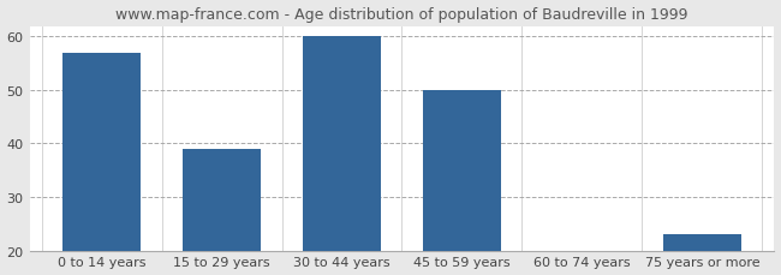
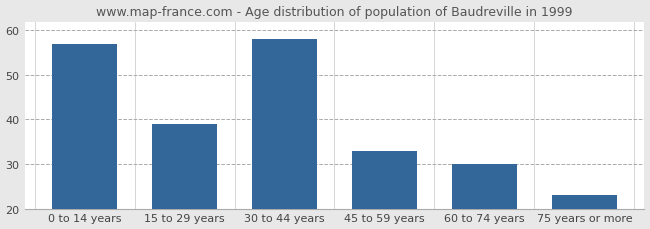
30 to 44 years: 60 -> 58
45 to 59 years: 50 -> 33
60 to 74 years: 20 -> 30
